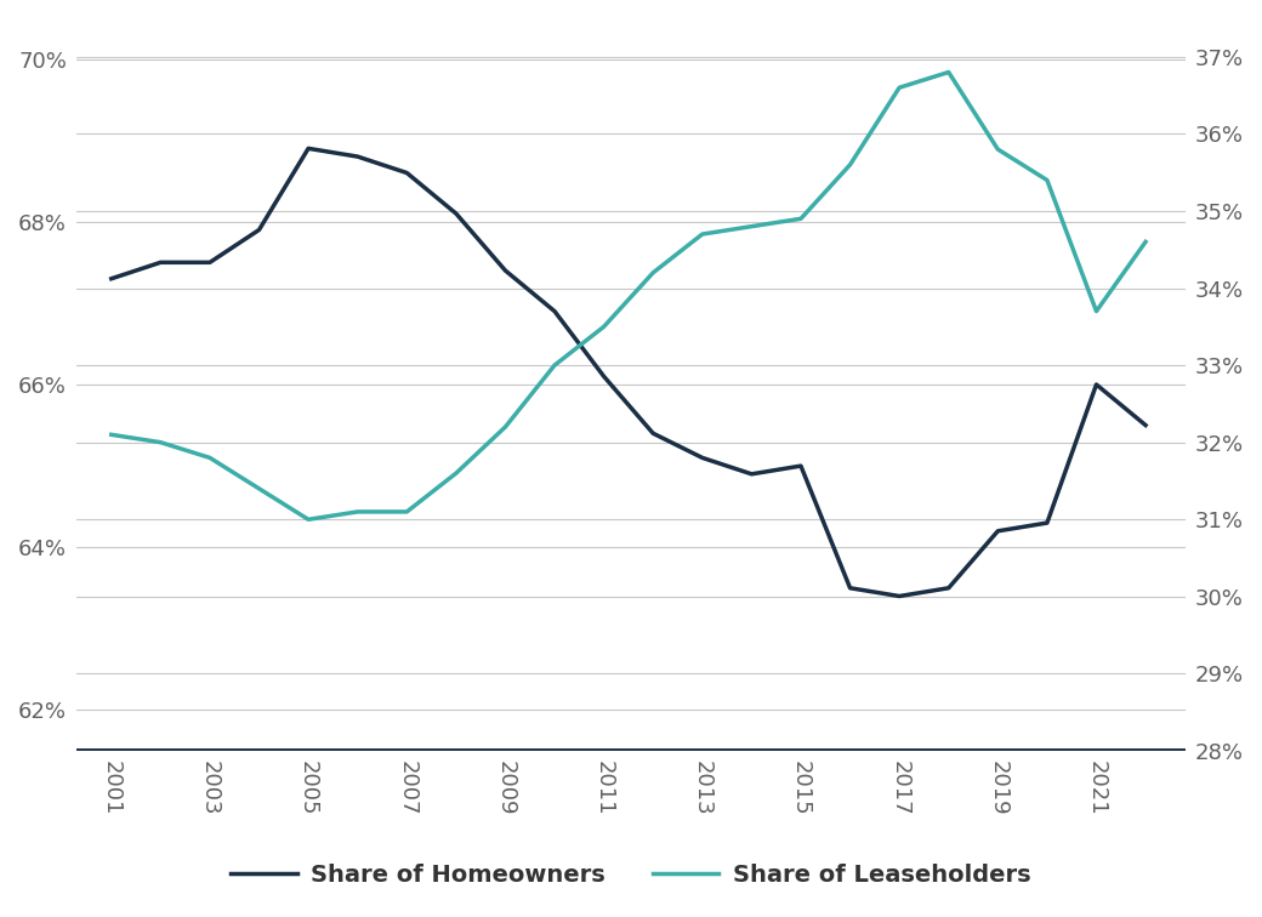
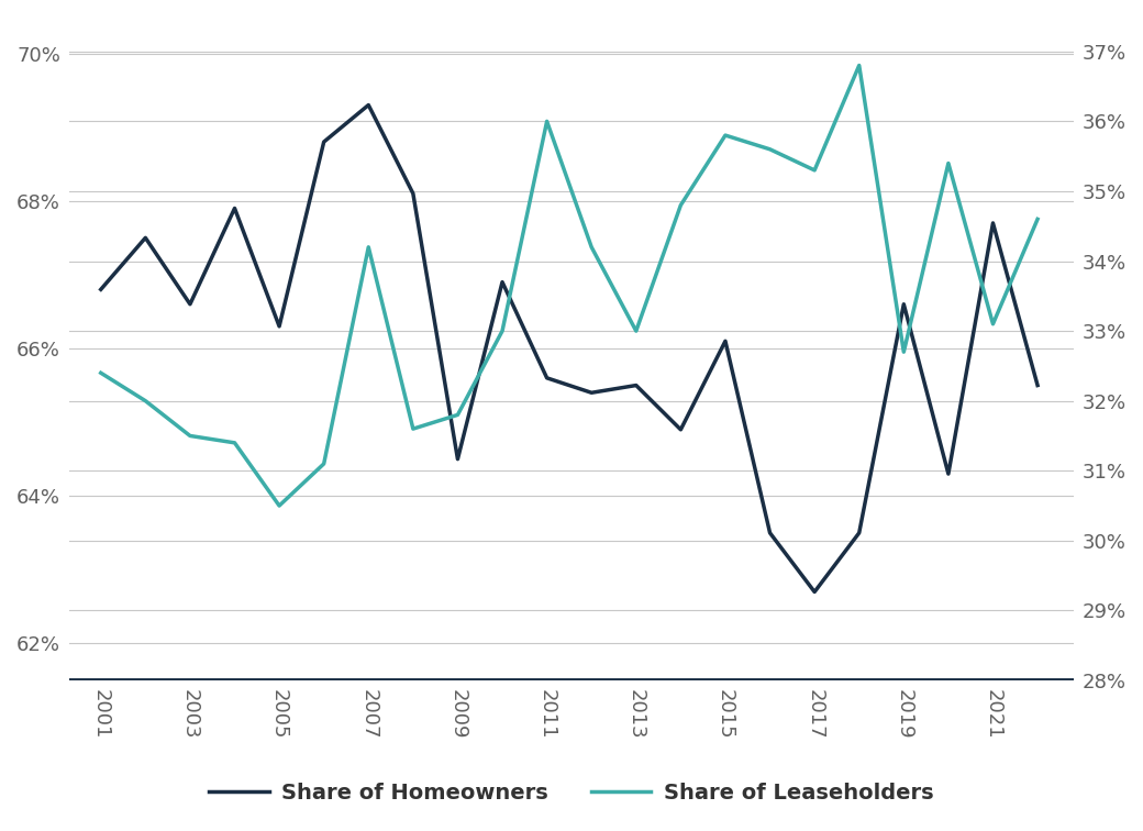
Share of Homeowners/2001: 67.3% -> 66.8%
Share of Leaseholders/2001: 32.1% -> 32.4%
Share of Homeowners/2003: 67.5% -> 66.6%
Share of Leaseholders/2003: 31.8% -> 31.5%
Share of Homeowners/2005: 68.9% -> 66.3%
Share of Leaseholders/2005: 31.0% -> 30.5%
Share of Homeowners/2007: 68.6% -> 69.3%
Share of Leaseholders/2007: 31.1% -> 34.2%
Share of Homeowners/2009: 67.4% -> 64.5%
Share of Leaseholders/2009: 32.2% -> 31.8%
Share of Homeowners/2011: 66.1% -> 65.6%
Share of Leaseholders/2011: 33.5% -> 36.0%
Share of Homeowners/2013: 65.1% -> 65.5%
Share of Leaseholders/2013: 34.7% -> 33.0%
Share of Homeowners/2015: 65.0% -> 66.1%
Share of Leaseholders/2015: 34.9% -> 35.8%
Share of Homeowners/2017: 63.4% -> 62.7%
Share of Leaseholders/2017: 36.6% -> 35.3%
Share of Homeowners/2019: 64.2% -> 66.6%
Share of Leaseholders/2019: 35.8% -> 32.7%
Share of Homeowners/2021: 66.0% -> 67.7%
Share of Leaseholders/2021: 33.7% -> 33.1%
